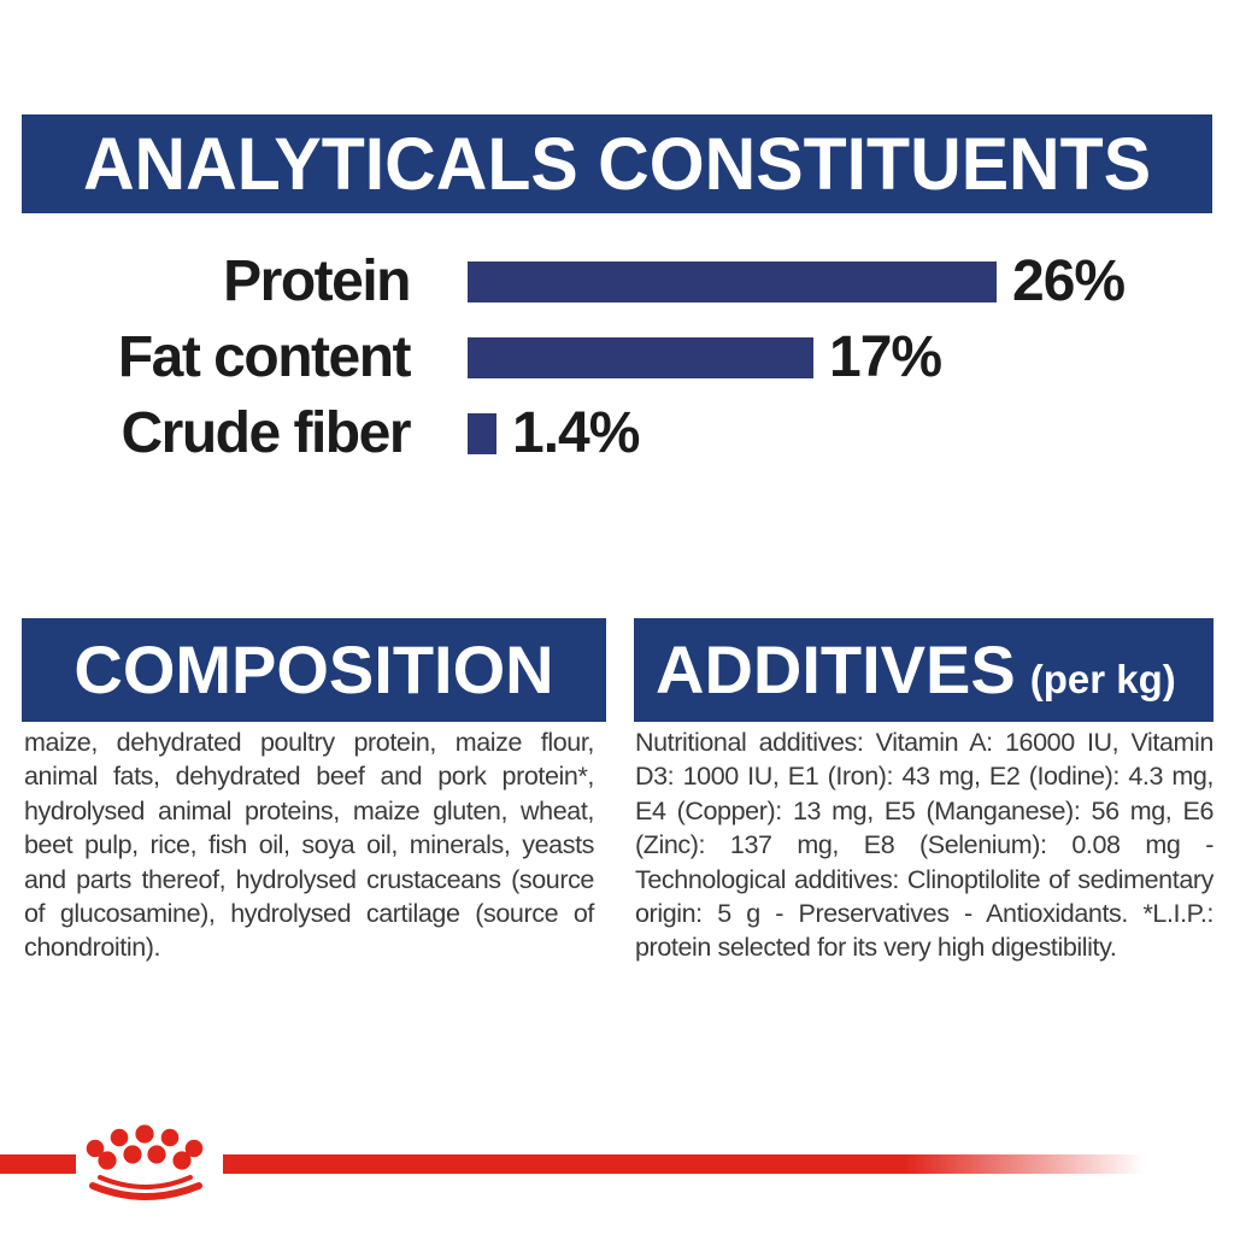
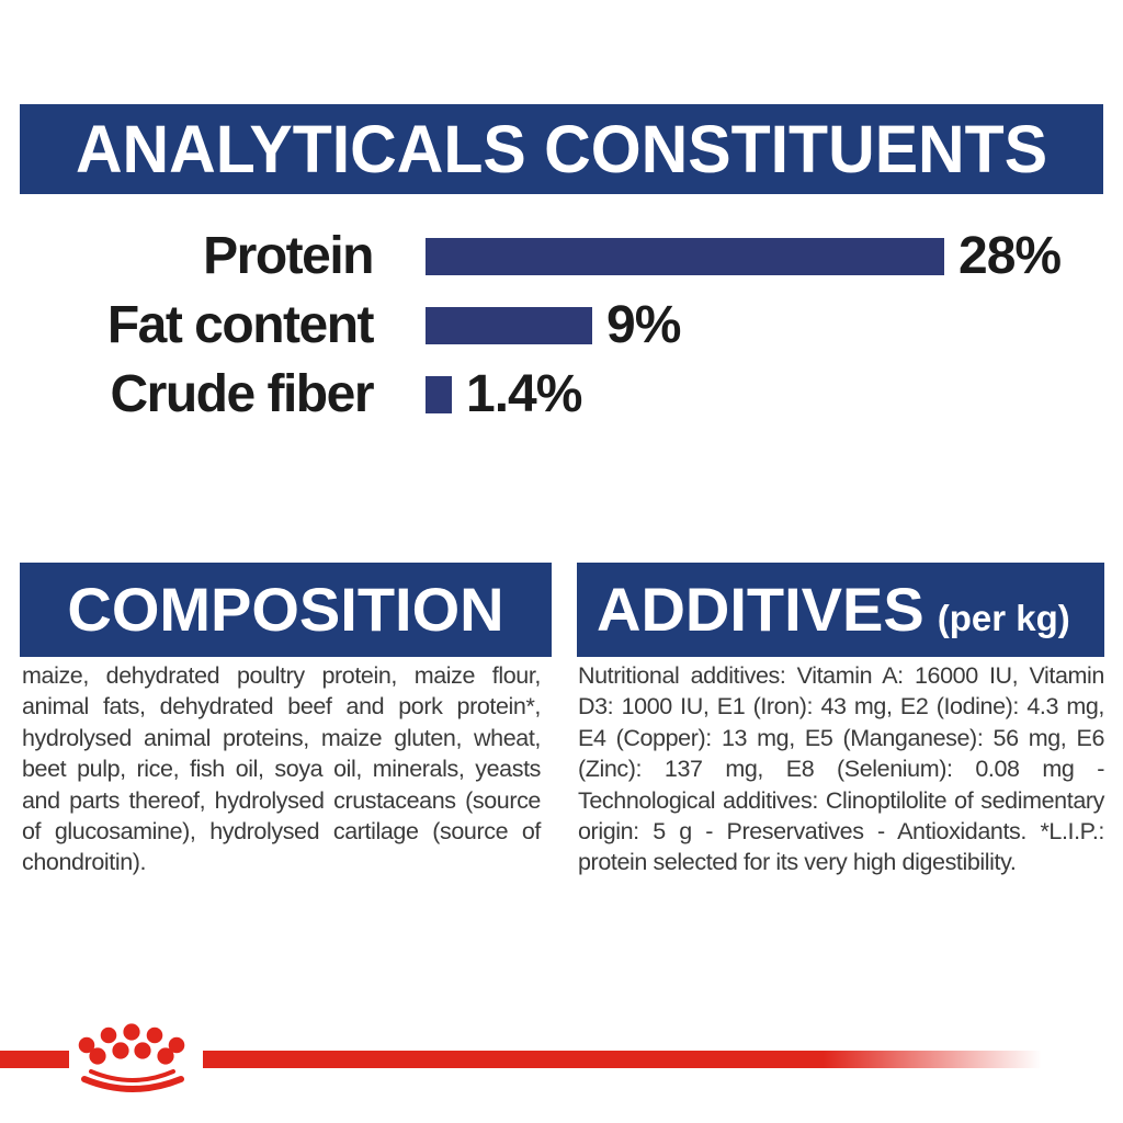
Protein: 26% -> 28%
Fat content: 17% -> 9%
